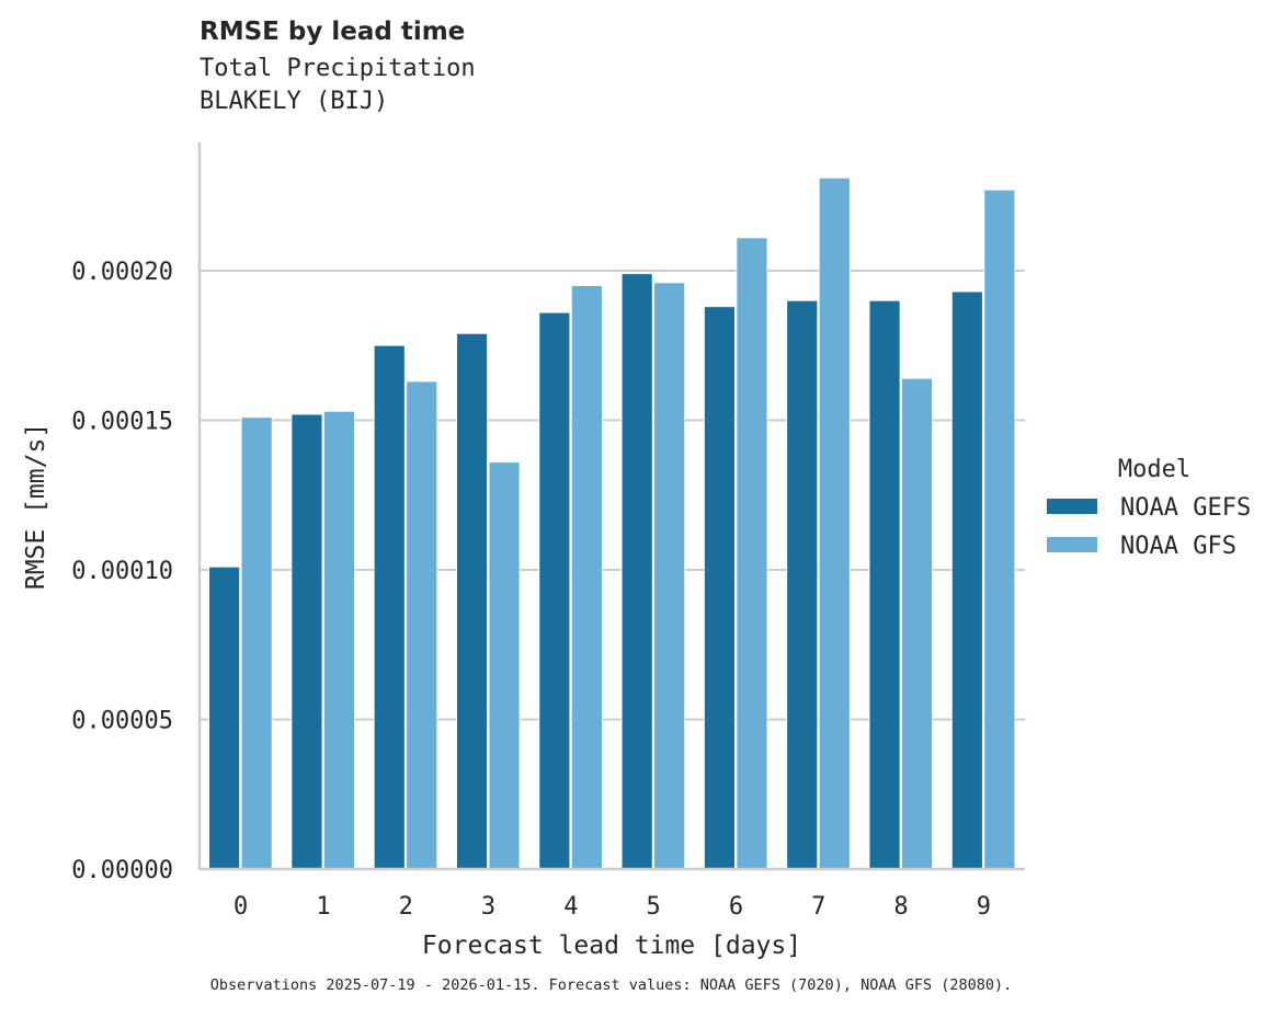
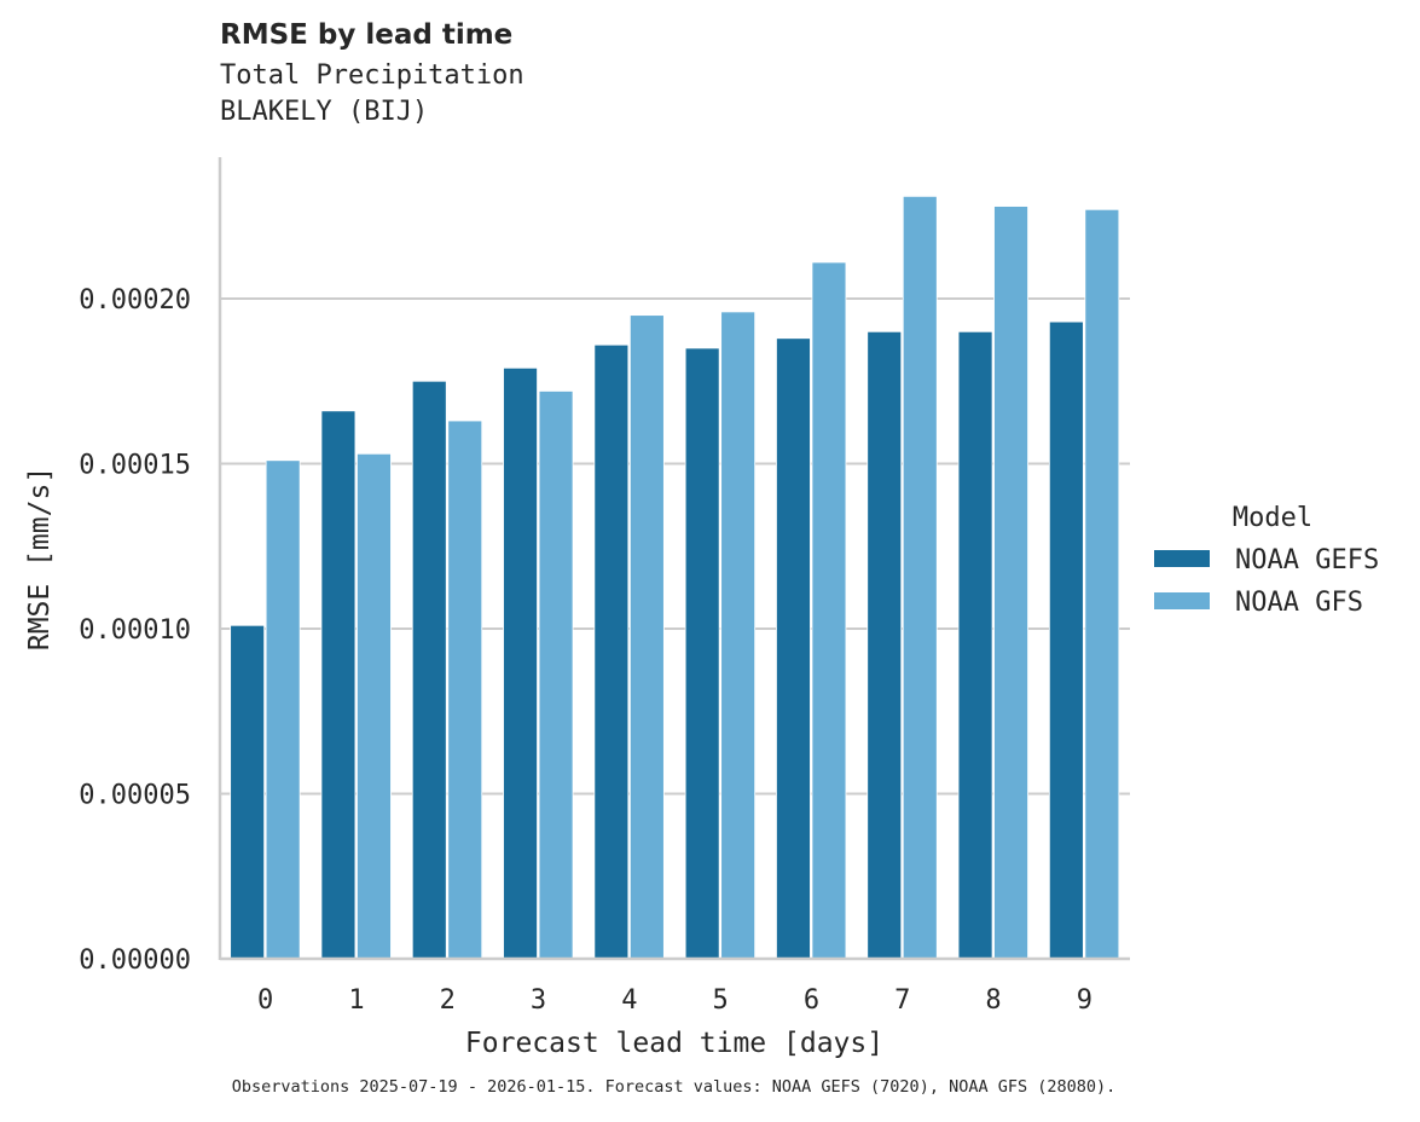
NOAA GEFS/1: 0.000152 -> 0.000166
NOAA GFS/3: 0.000136 -> 0.000172
NOAA GEFS/5: 0.000199 -> 0.000185
NOAA GFS/8: 0.000164 -> 0.000228
